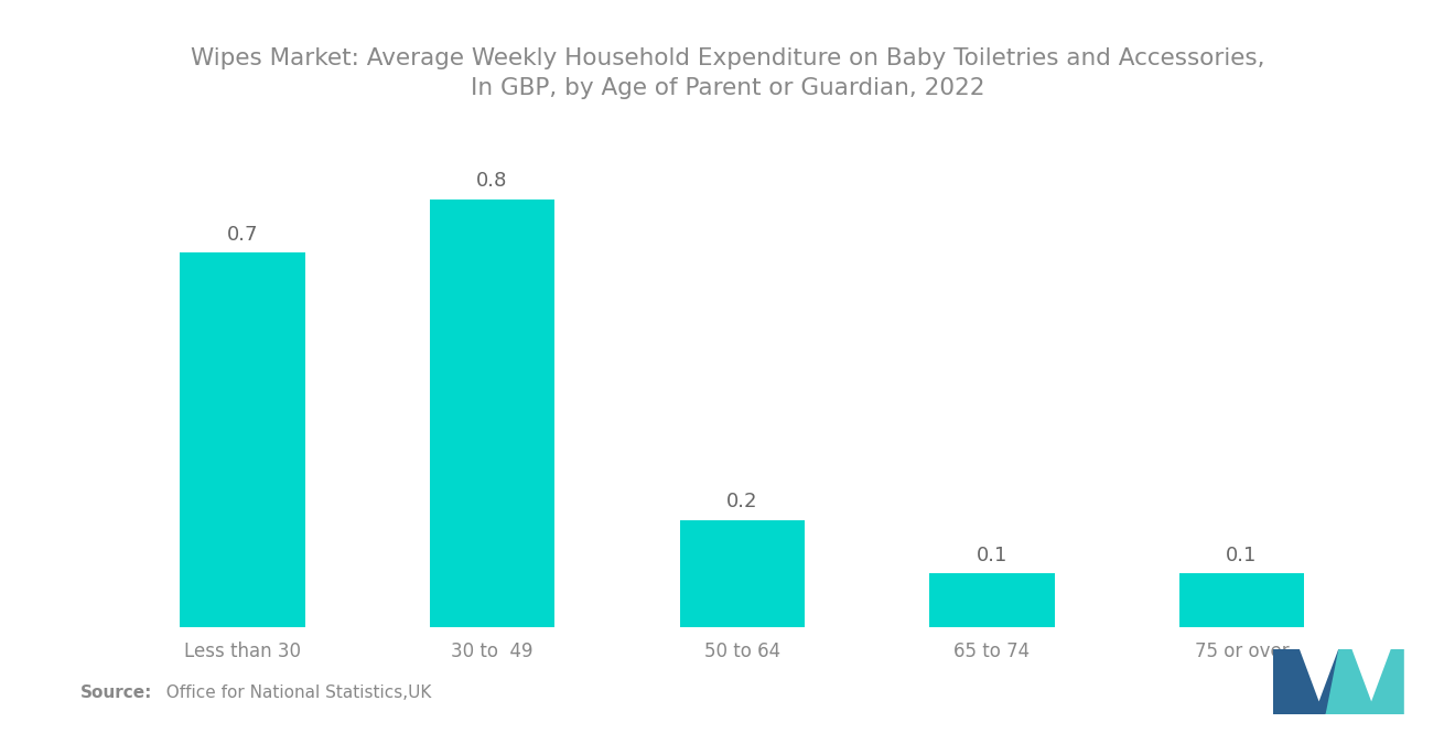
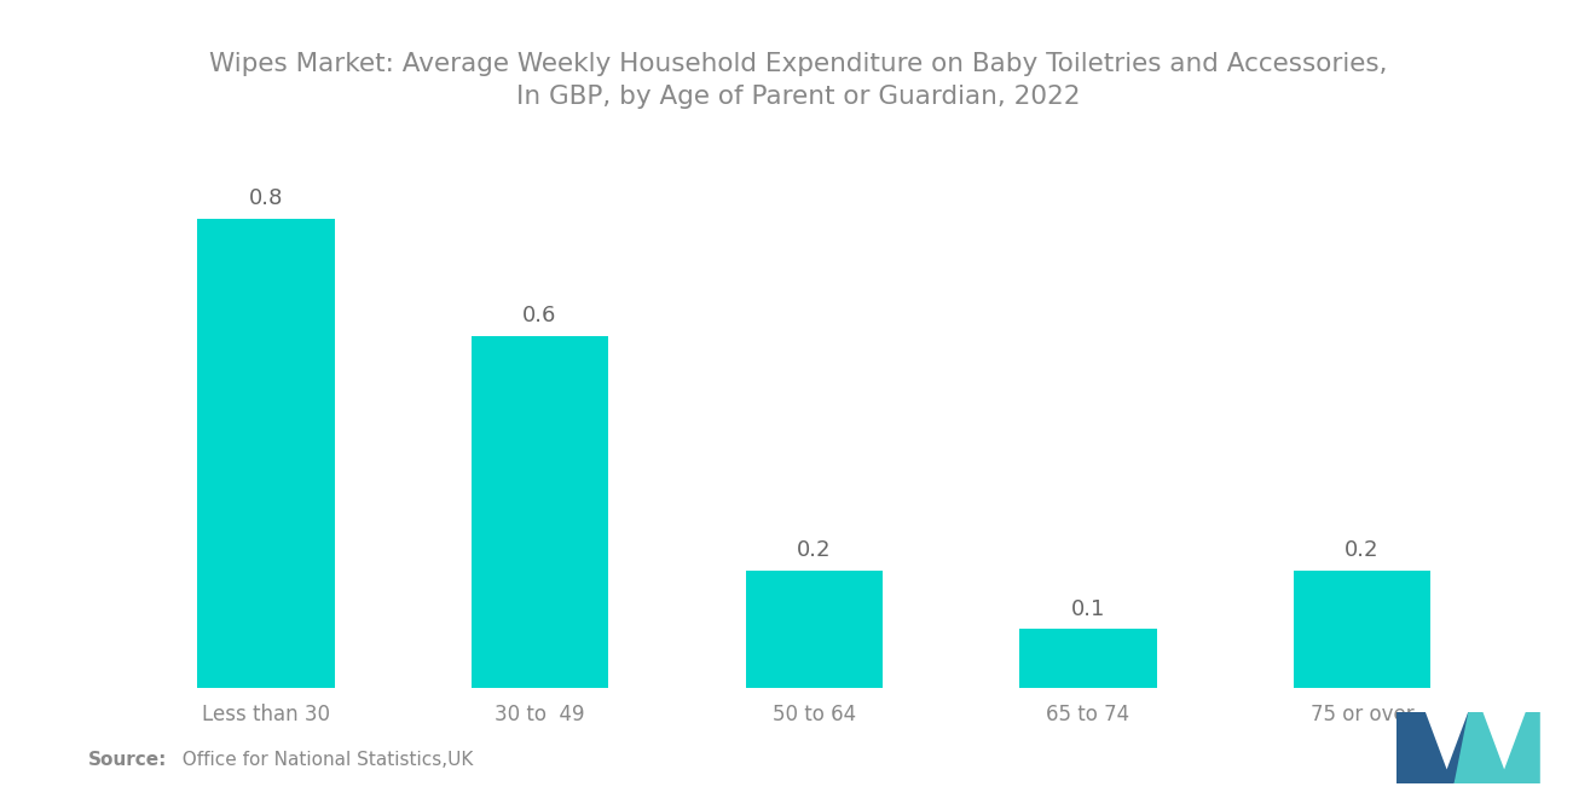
Less than 30: 0.7 -> 0.8
30 to 49: 0.8 -> 0.6
75 or over: 0.1 -> 0.2
